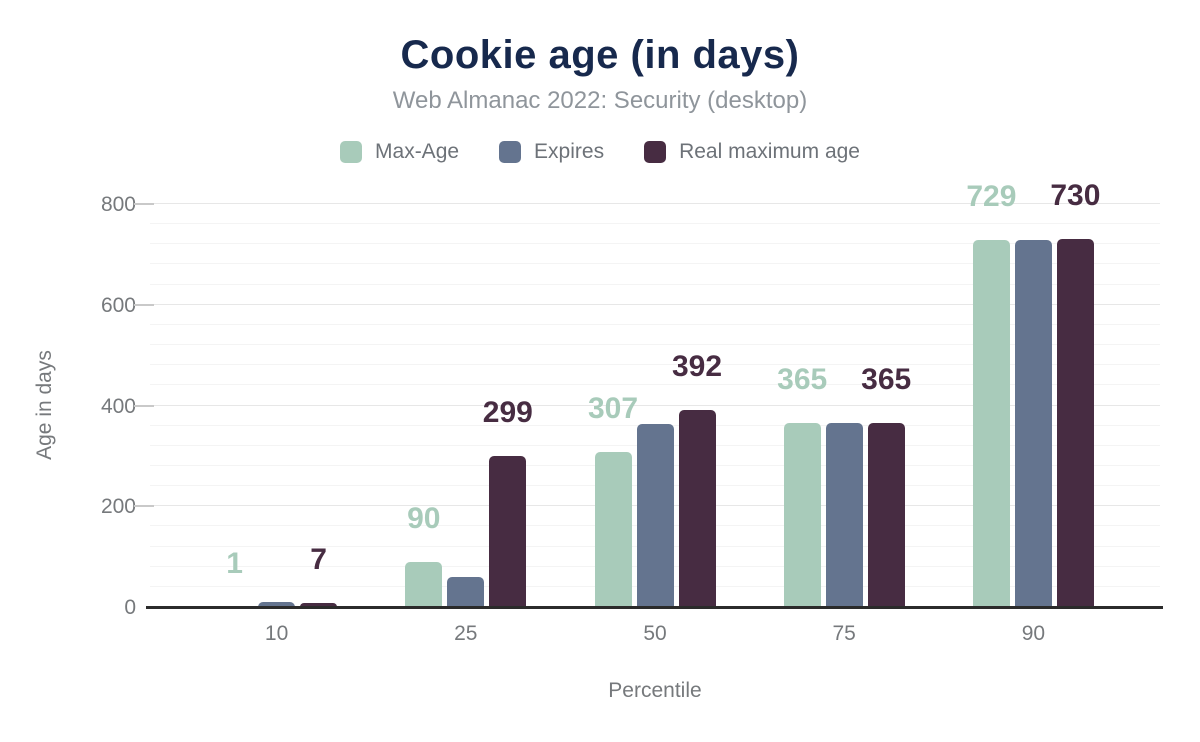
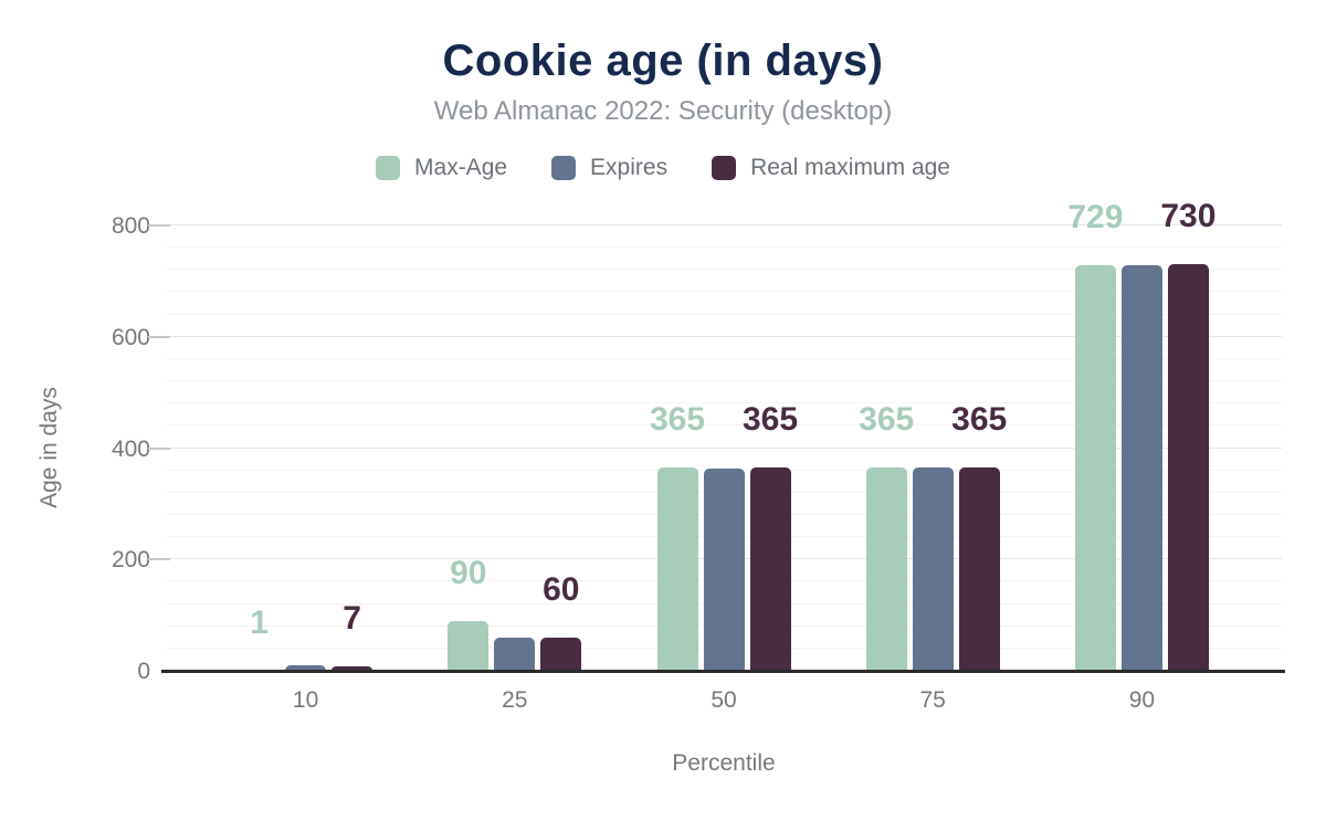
Real maximum age/25: 299 -> 60
Max-Age/50: 307 -> 365
Real maximum age/50: 392 -> 365
